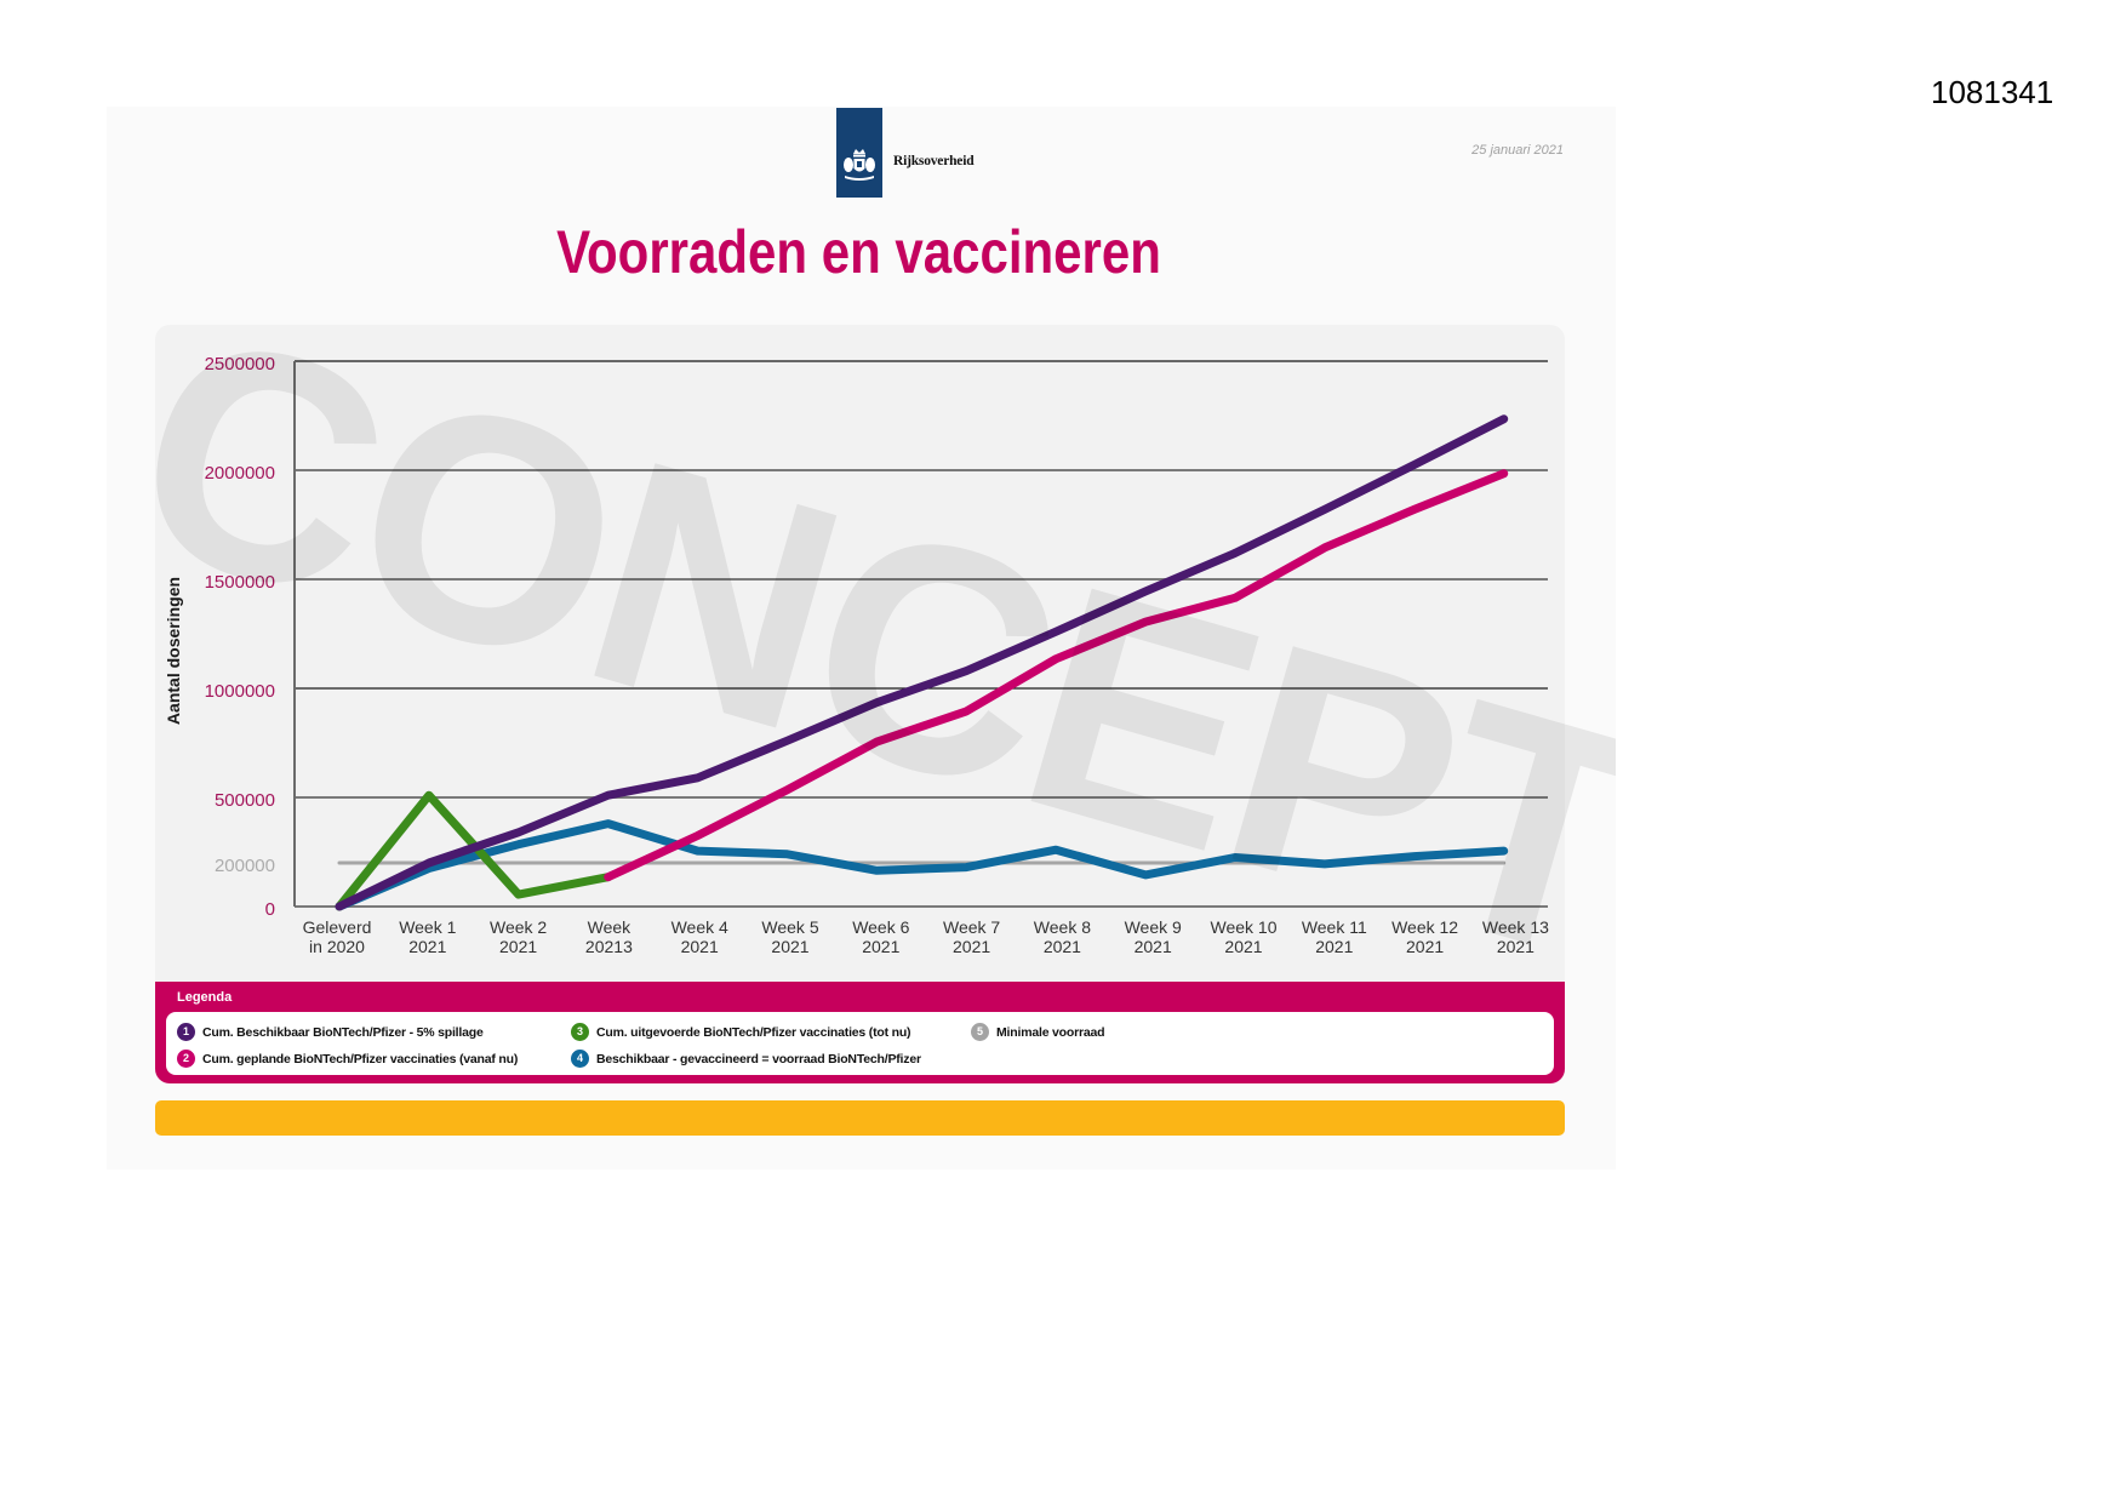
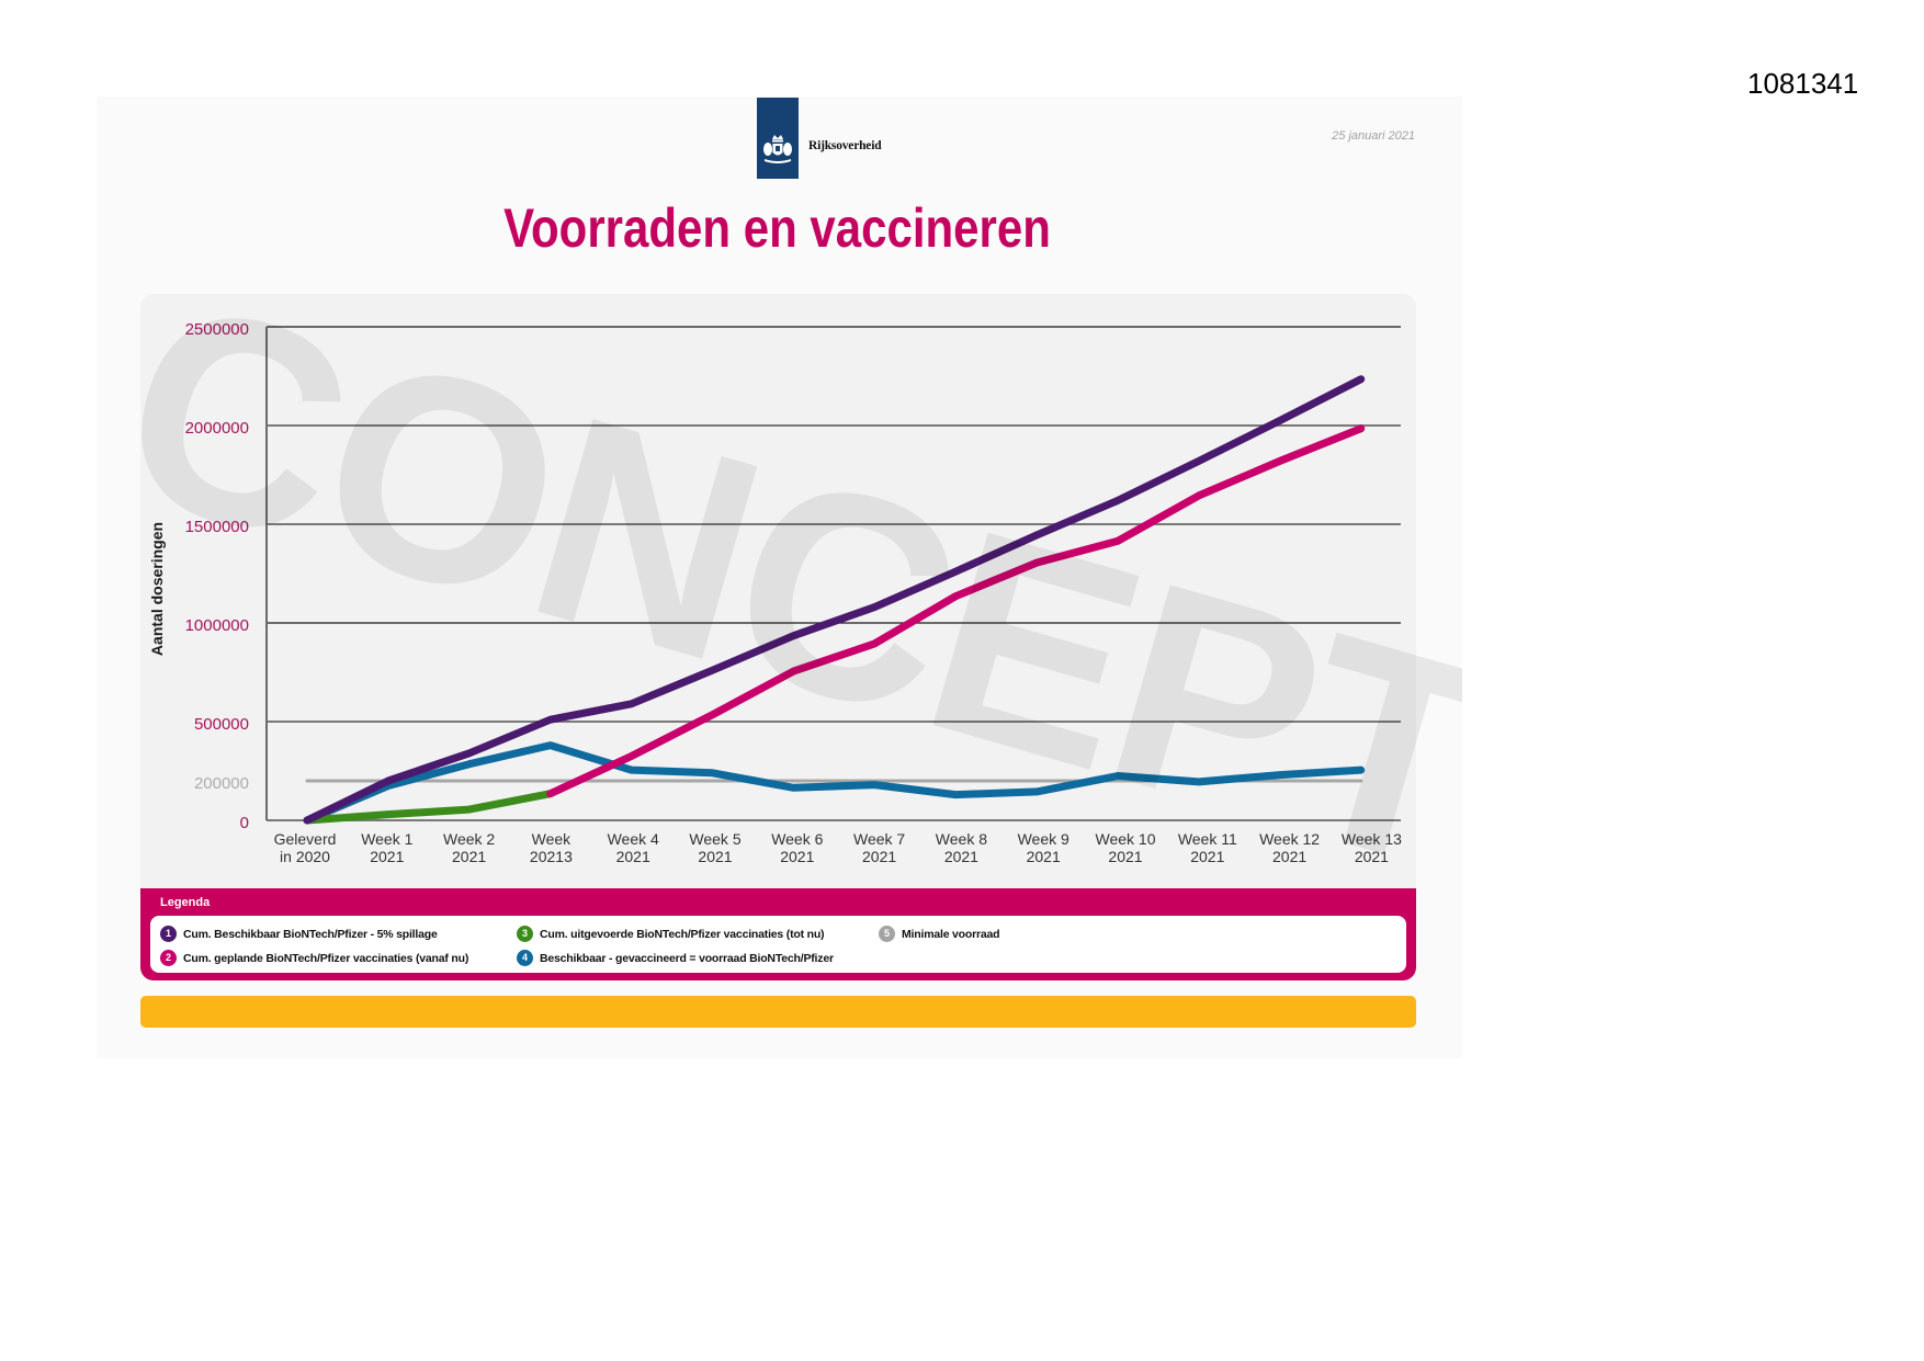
Cum. uitgevoerde BioNTech/Pfizer vaccinaties (tot nu)/Week 1 2021: 510000 -> 30000
Beschikbaar - gevaccineerd = voorraad BioNTech/Pfizer/Week 8 2021: 260000 -> 130000
